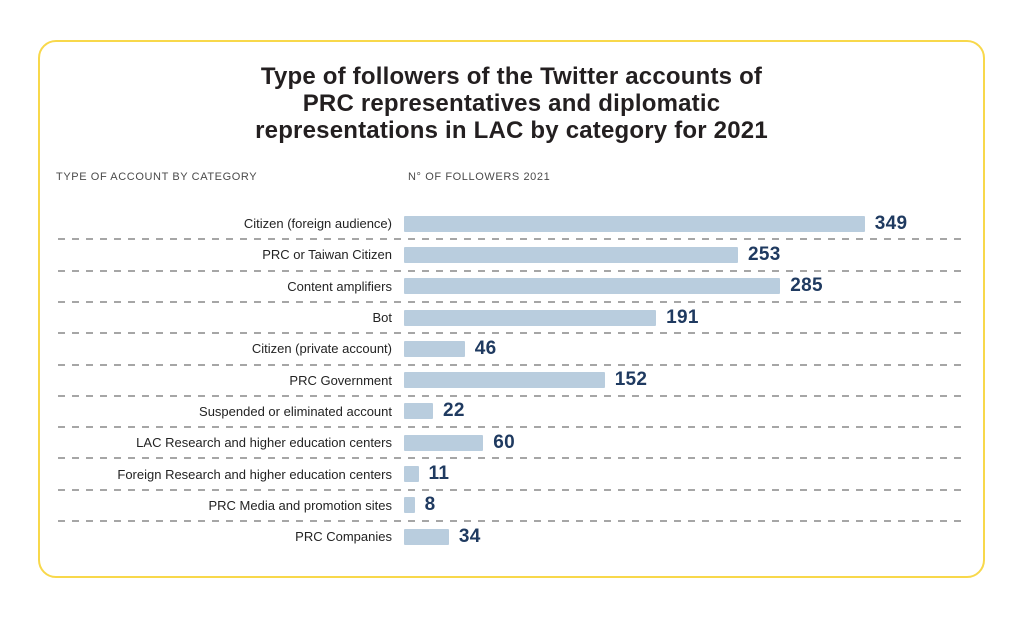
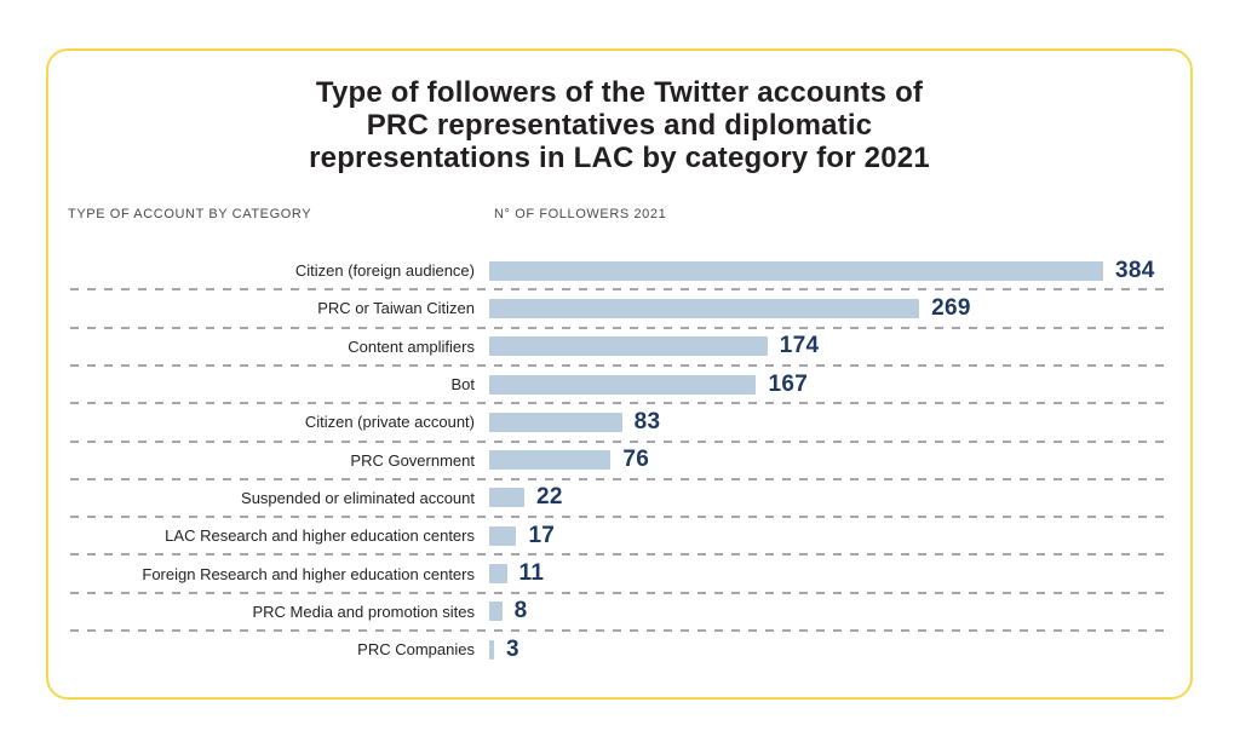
Citizen (foreign audience): 349 -> 384
PRC or Taiwan Citizen: 253 -> 269
Content amplifiers: 285 -> 174
Bot: 191 -> 167
Citizen (private account): 46 -> 83
PRC Government: 152 -> 76
LAC Research and higher education centers: 60 -> 17
PRC Companies: 34 -> 3
